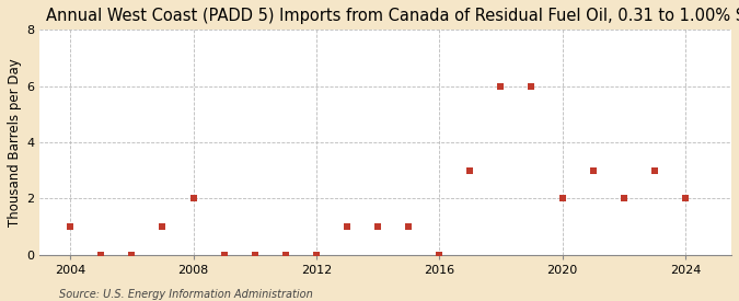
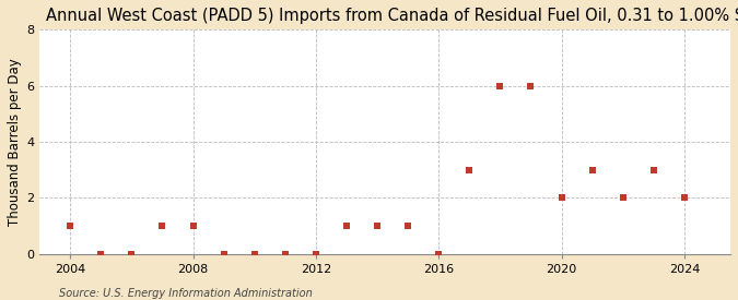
2008: 2 -> 1
